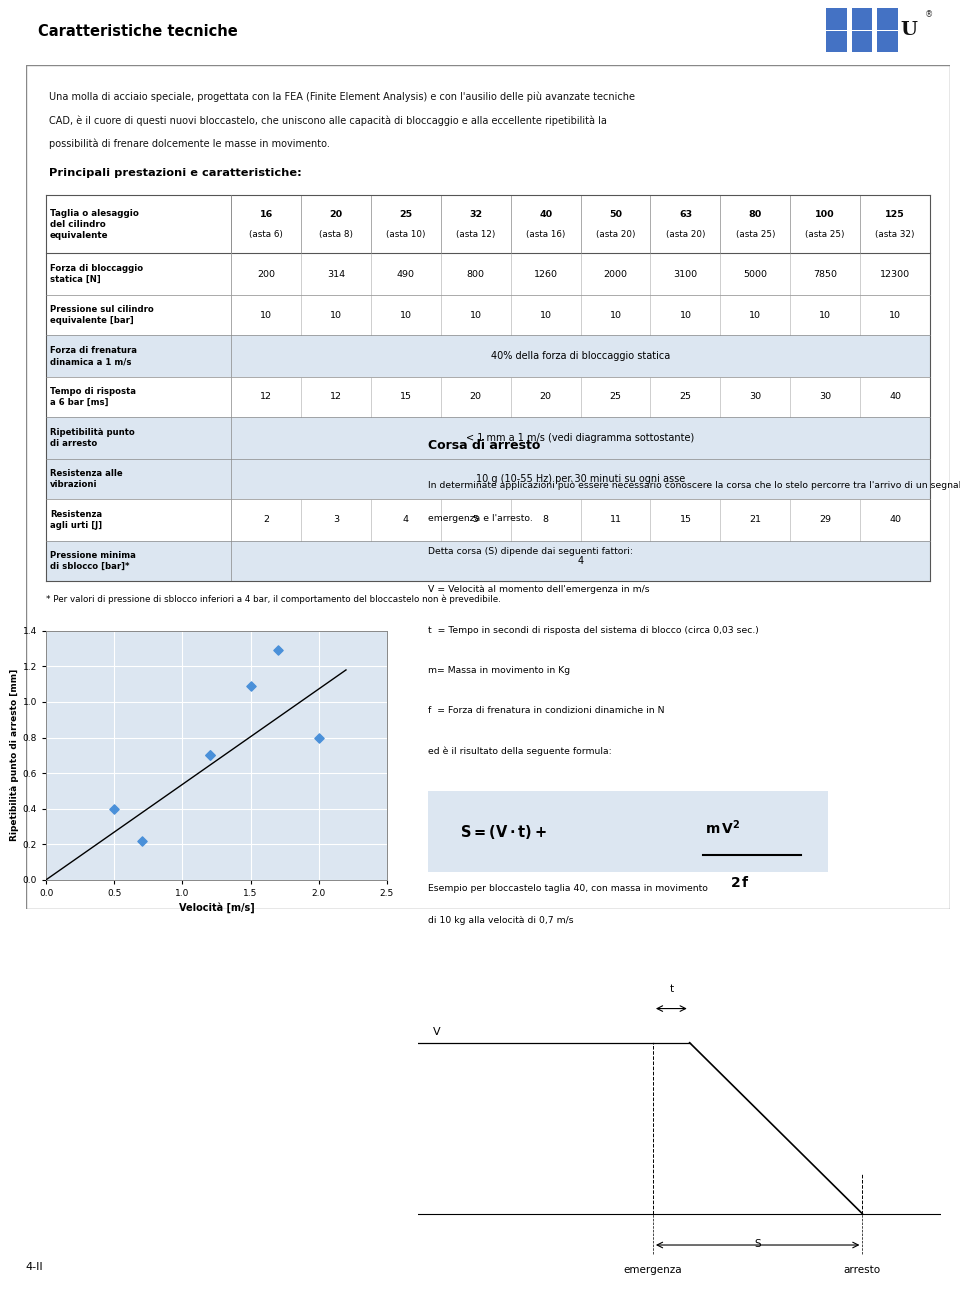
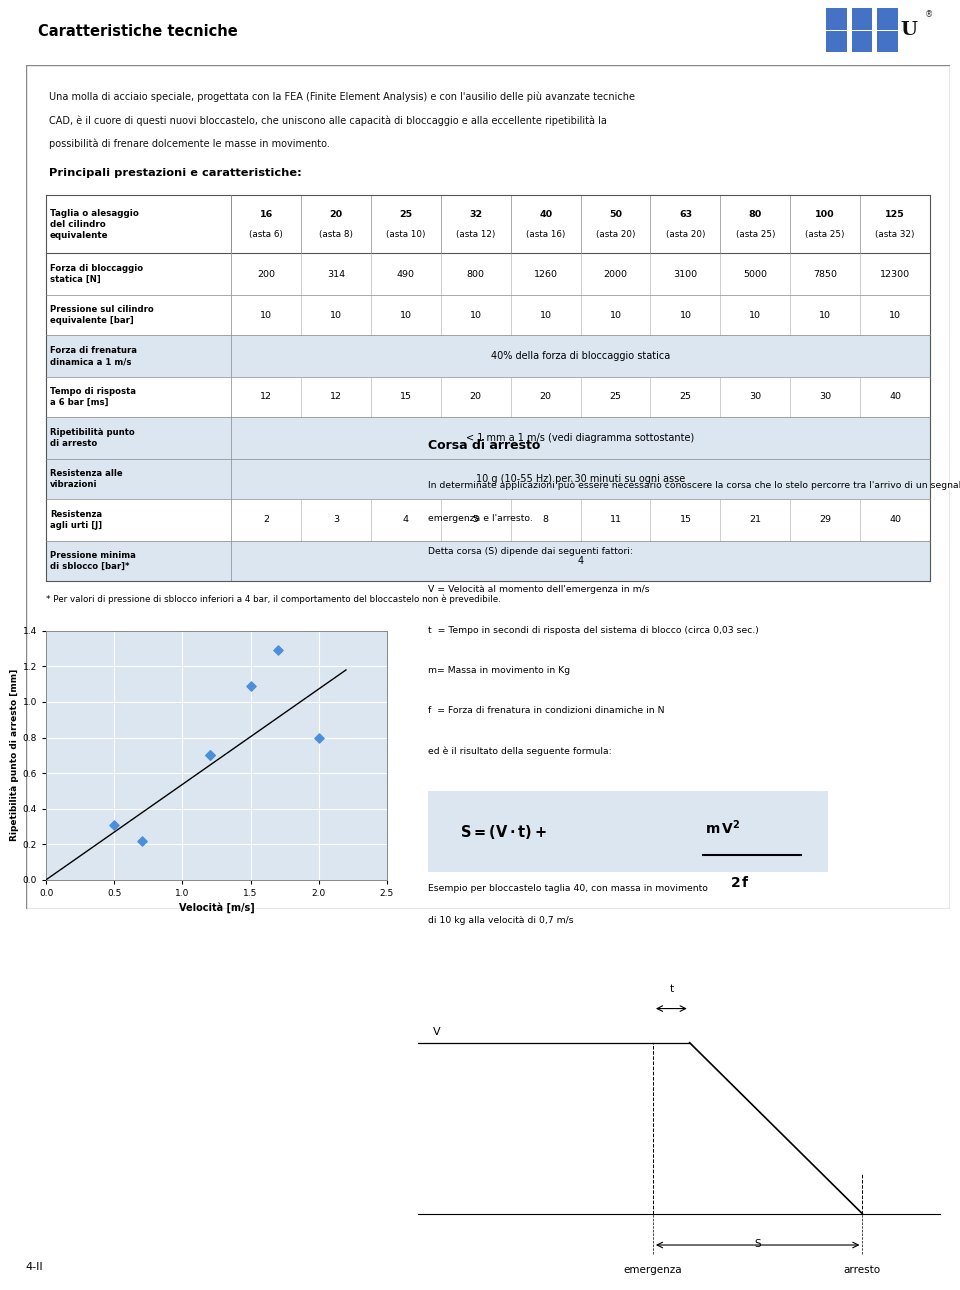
0.5: 0.40 -> 0.31
